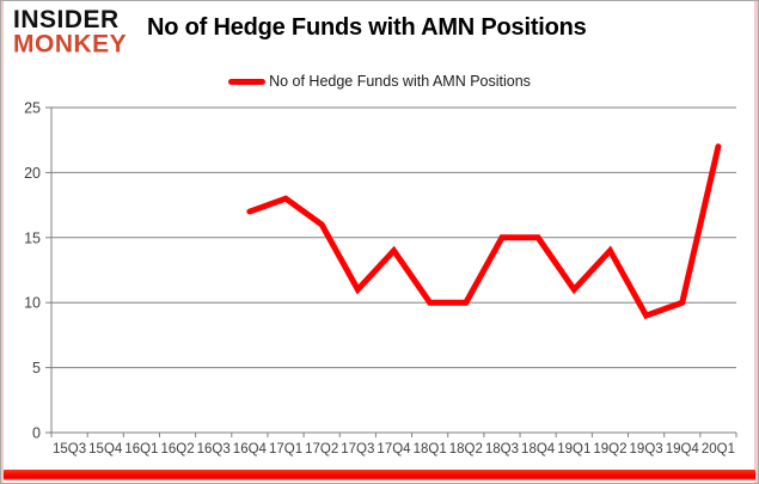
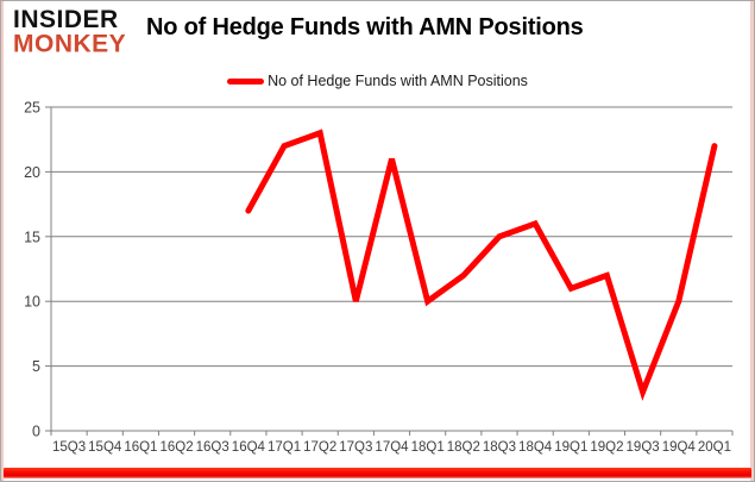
17Q1: 18 -> 22
17Q2: 16 -> 23
17Q3: 11 -> 10
17Q4: 14 -> 21
18Q2: 10 -> 12
18Q4: 15 -> 16
19Q2: 14 -> 12
19Q3: 9 -> 3
